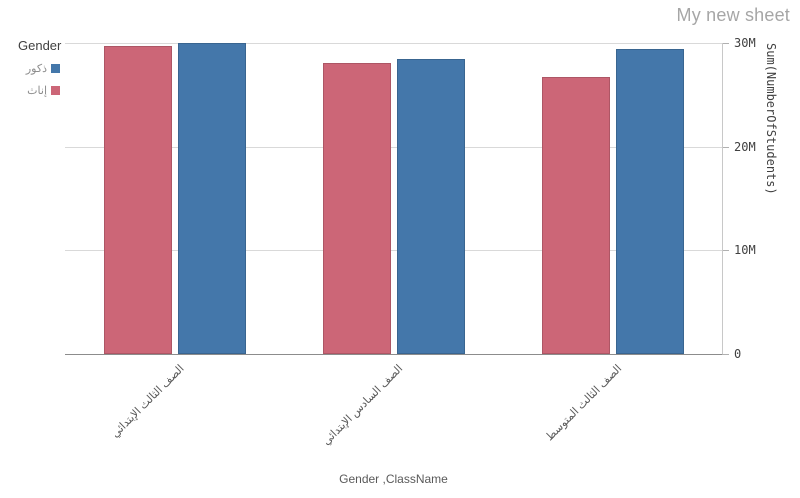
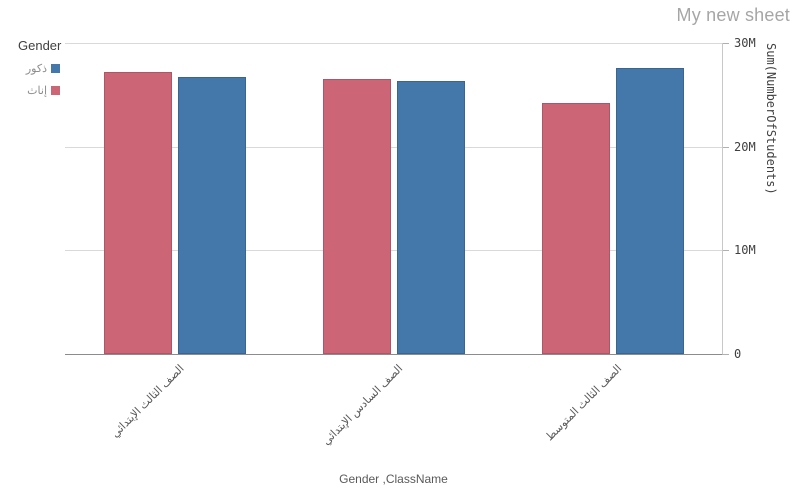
ذكور/الصف الثالث الإبتدائي: 30.0M -> 26.7M
إناث/الصف الثالث الإبتدائي: 29.7M -> 27.2M
ذكور/الصف السادس الإبتدائي: 28.5M -> 26.3M
إناث/الصف السادس الإبتدائي: 28.1M -> 26.5M
ذكور/الصف الثالث المتوسط: 29.4M -> 27.6M
إناث/الصف الثالث المتوسط: 26.7M -> 24.2M
